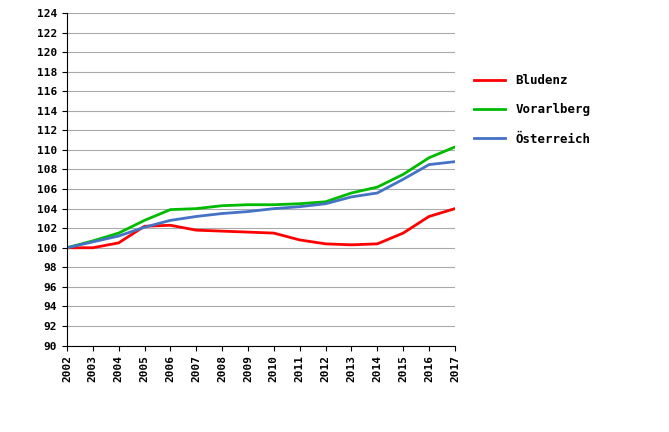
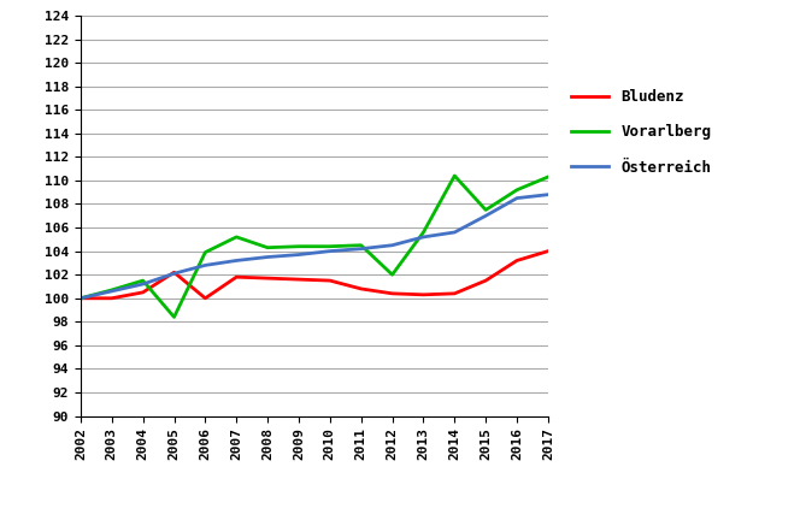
Vorarlberg/2005: 102.8 -> 98.4
Bludenz/2006: 102.3 -> 100.0
Vorarlberg/2007: 104.0 -> 105.2
Vorarlberg/2012: 104.7 -> 102.0
Vorarlberg/2014: 106.2 -> 110.4
